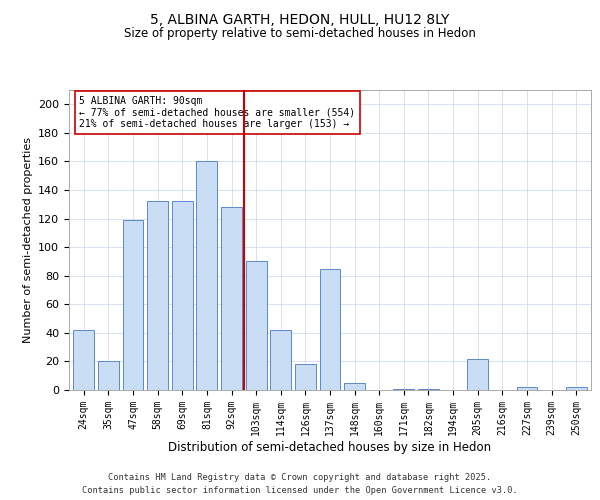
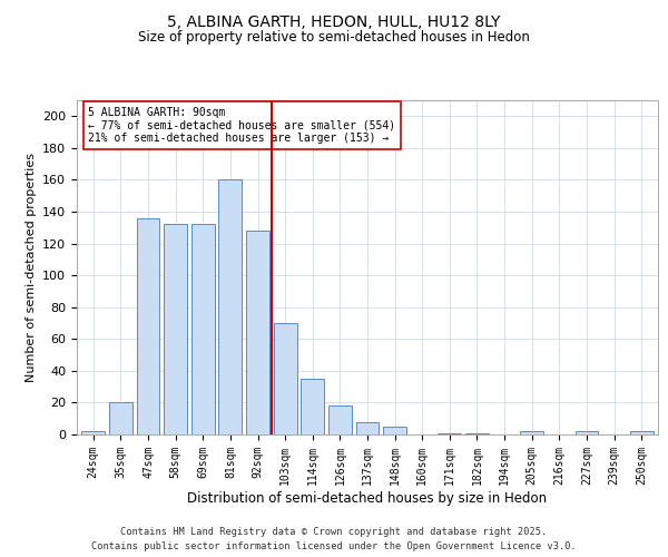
24sqm: 42 -> 2
47sqm: 119 -> 136
103sqm: 90 -> 70
114sqm: 42 -> 35
137sqm: 85 -> 8
205sqm: 22 -> 2
